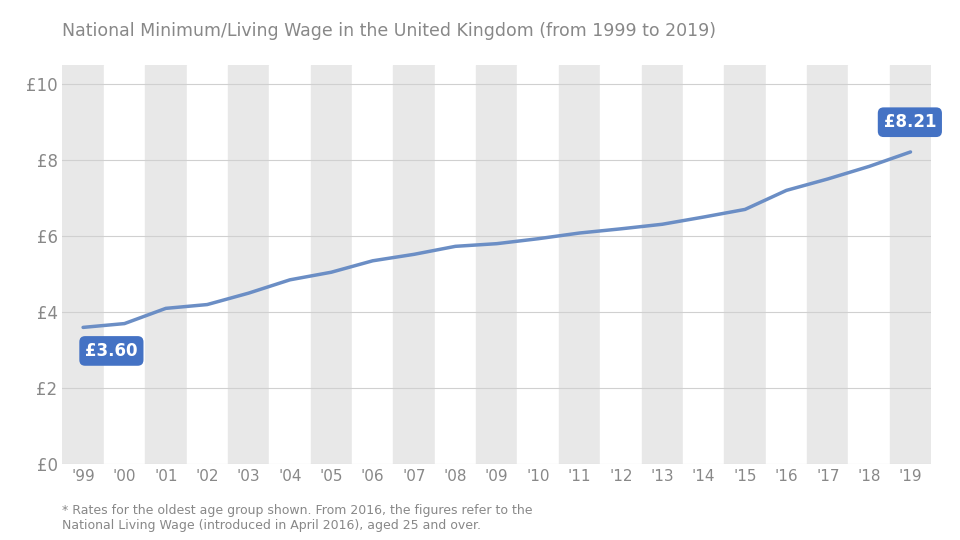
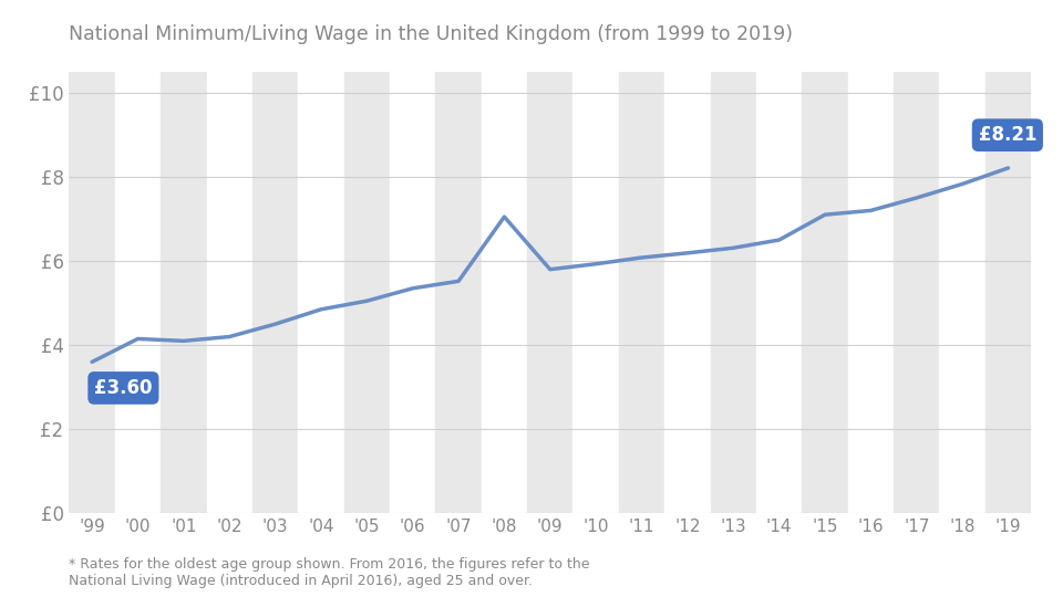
'00: £3.70 -> £4.15
'08: £5.73 -> £7.05
'15: £6.70 -> £7.10
